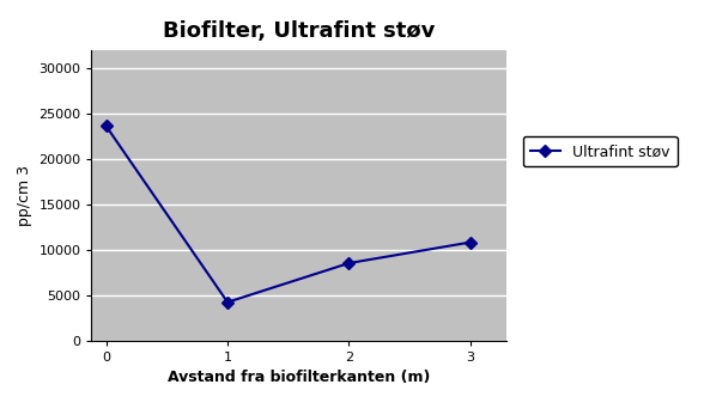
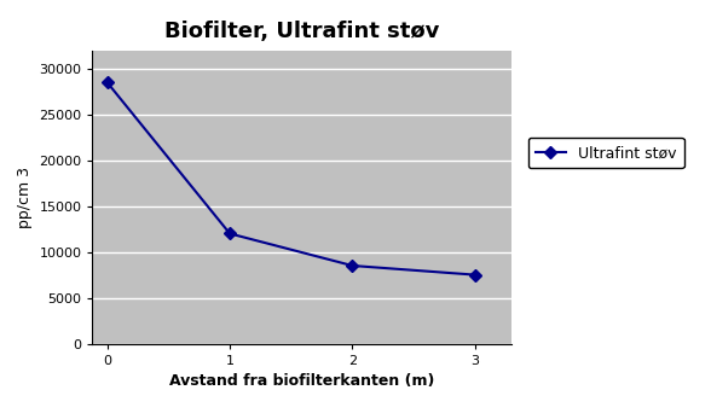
0: 23600 -> 28500
1: 4200 -> 12000
3: 10800 -> 7500
